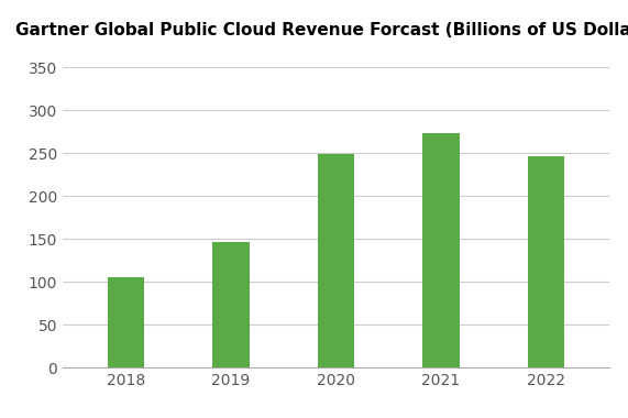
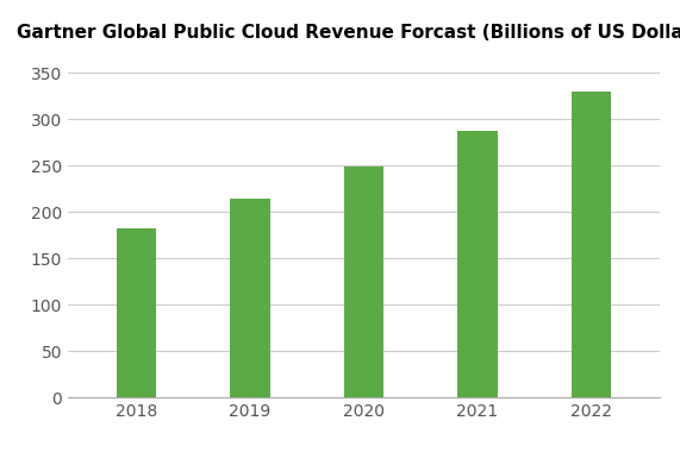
2018: 106 -> 182
2019: 146 -> 215
2021: 274 -> 288
2022: 246 -> 330
